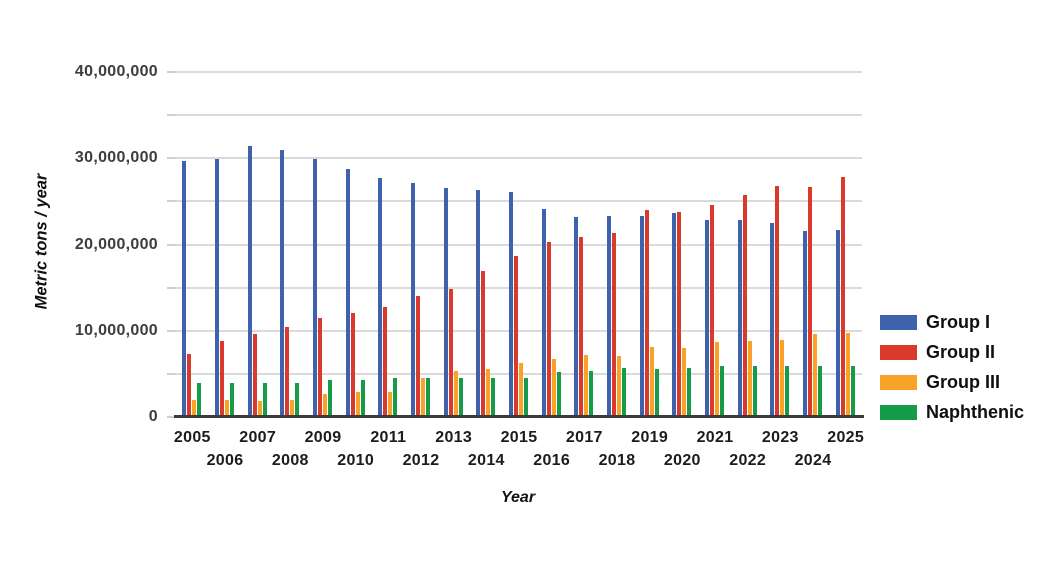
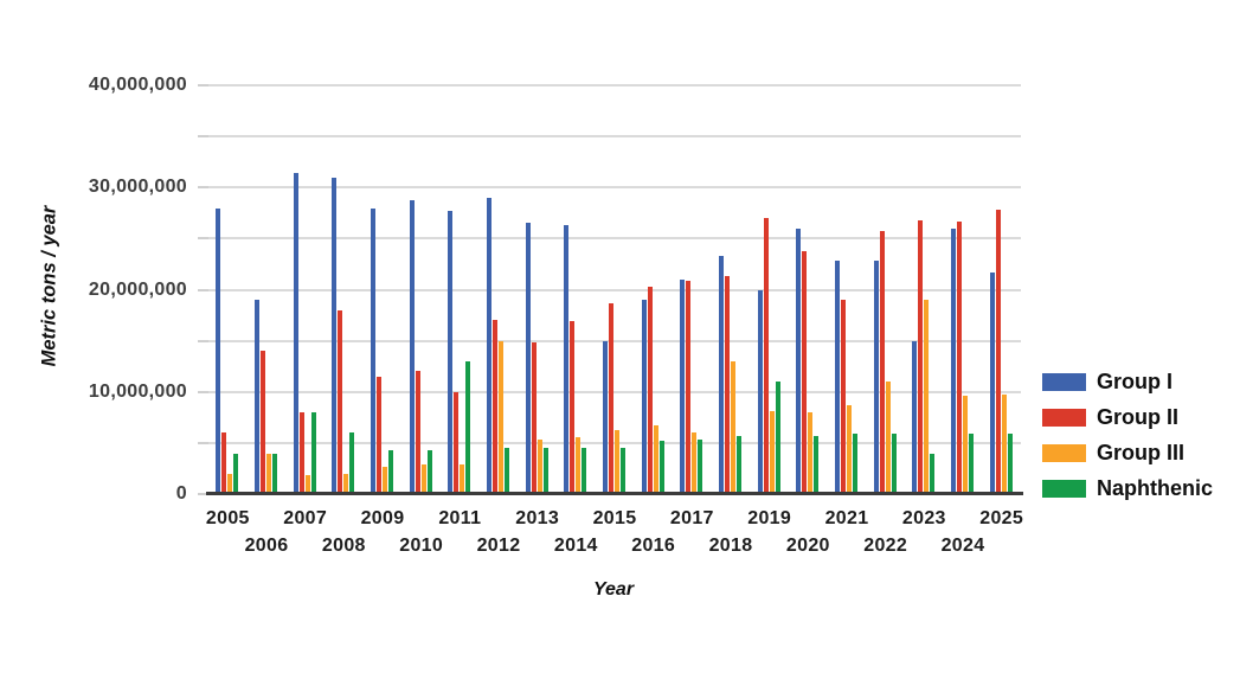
Group I/2005: 30000000 -> 28000000
Group II/2005: 7000000 -> 6000000
Group I/2006: 30000000 -> 19000000
Group II/2006: 9000000 -> 14000000
Group III/2006: 2000000 -> 4000000
Group II/2007: 10000000 -> 8000000
Naphthenic/2007: 4000000 -> 8000000
Group II/2008: 10000000 -> 18000000
Naphthenic/2008: 4000000 -> 6000000
Group I/2009: 30000000 -> 28000000
Group II/2011: 13000000 -> 10000000
Naphthenic/2011: 4000000 -> 13000000
Group I/2012: 27000000 -> 29000000
Group II/2012: 14000000 -> 17000000
Group III/2012: 4000000 -> 15000000
Group I/2015: 26000000 -> 15000000
Group I/2016: 24000000 -> 19000000
Group I/2017: 23000000 -> 21000000
Group III/2017: 7000000 -> 6000000
Group III/2018: 7000000 -> 13000000
Group I/2019: 23000000 -> 20000000
Group II/2019: 24000000 -> 27000000
Naphthenic/2019: 6000000 -> 11000000
Group I/2020: 24000000 -> 26000000
Group II/2021: 25000000 -> 19000000
Group III/2022: 9000000 -> 11000000
Group I/2023: 22000000 -> 15000000
Group III/2023: 9000000 -> 19000000
Naphthenic/2023: 6000000 -> 4000000
Group I/2024: 22000000 -> 26000000
